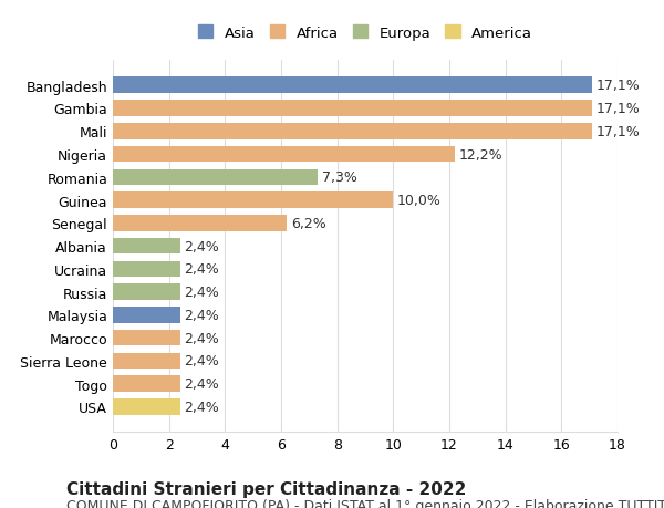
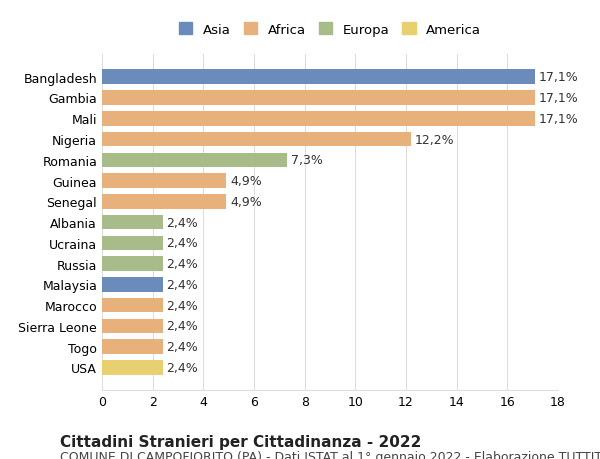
Guinea: 10,0% -> 4,9%
Senegal: 6,2% -> 4,9%
